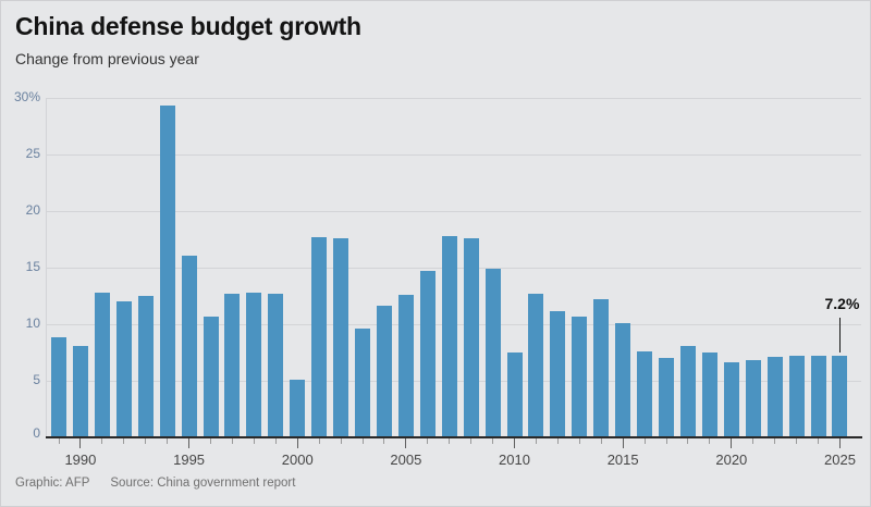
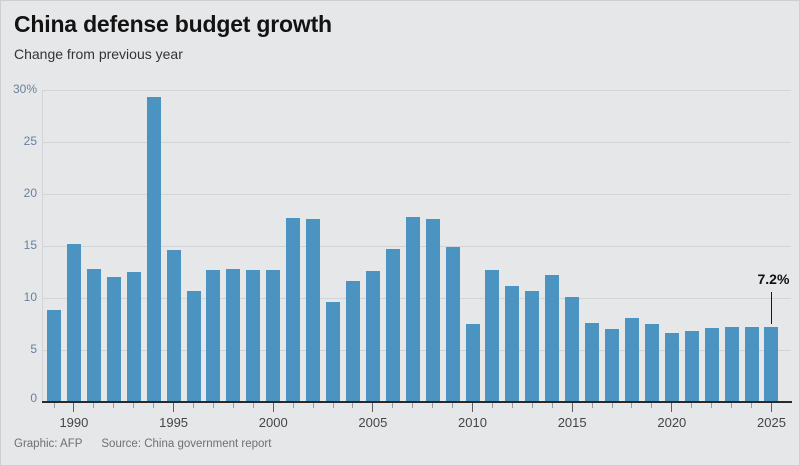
1990: 8.1% -> 15.2%
1995: 16.1% -> 14.6%
2000: 5.1% -> 12.7%
